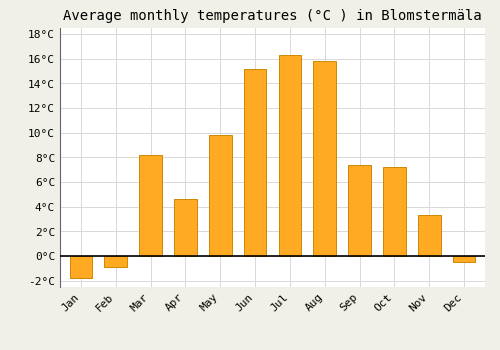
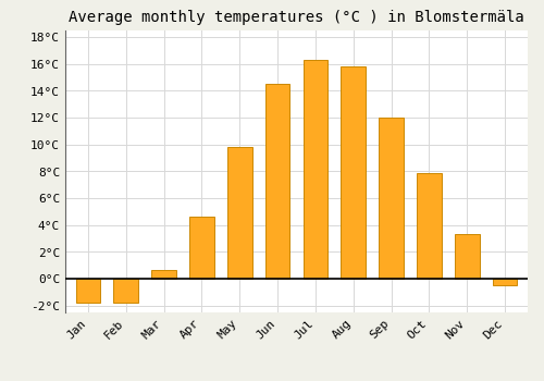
Feb: -0.9°C -> -1.8°C
Mar: 8.2°C -> 0.7°C
Jun: 15.2°C -> 14.5°C
Sep: 7.4°C -> 12.0°C
Oct: 7.2°C -> 7.9°C
